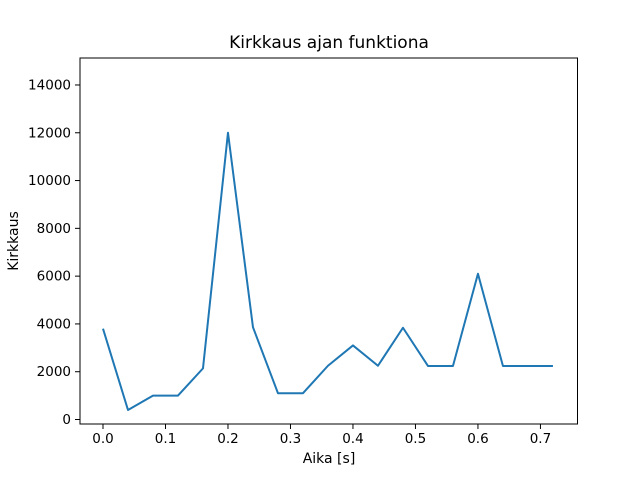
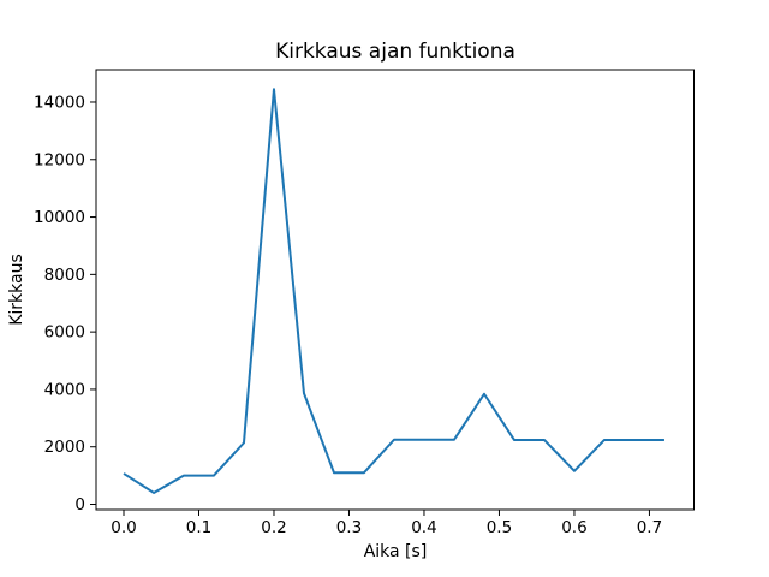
0.0: 3800 -> 1100
0.2: 12000 -> 14400
0.4: 3100 -> 2200
0.6: 6100 -> 1200
